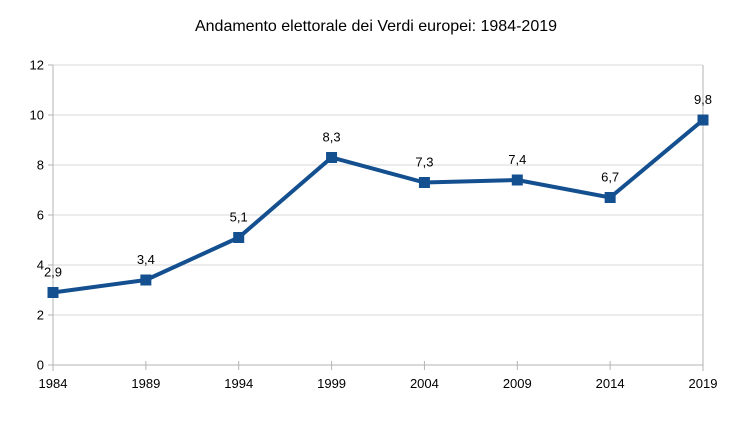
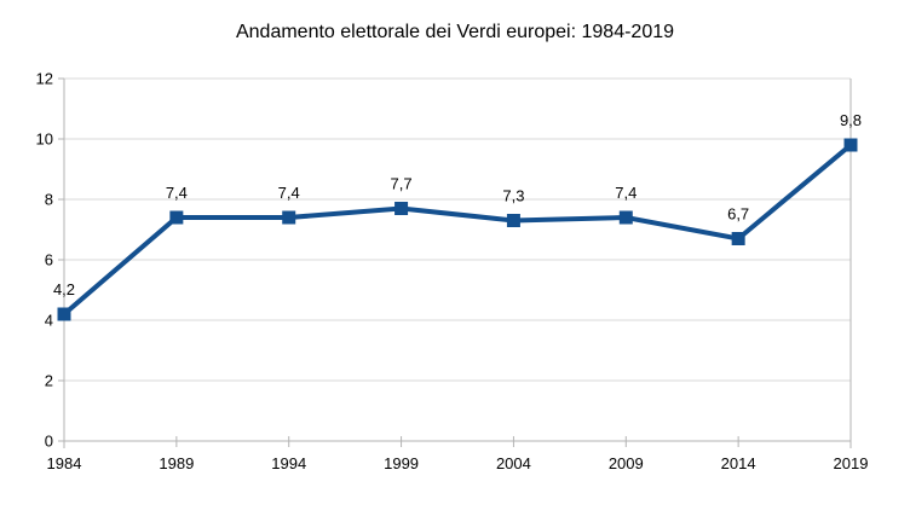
1984: 2,9 -> 4,2
1989: 3,4 -> 7,4
1994: 5,1 -> 7,4
1999: 8,3 -> 7,7
